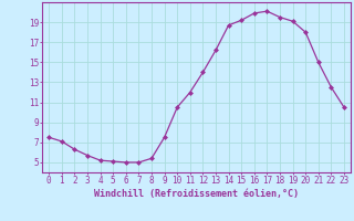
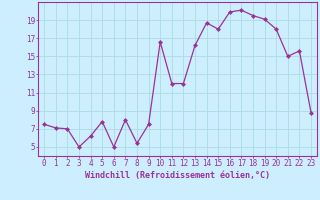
2: 6.3 -> 7.0
3: 5.7 -> 5.0
4: 5.2 -> 6.2
5: 5.1 -> 7.8
7: 5.0 -> 8.0
10: 10.5 -> 16.6
12: 14.0 -> 12.0
15: 19.2 -> 18.0
22: 12.5 -> 15.6
23: 10.5 -> 8.8
